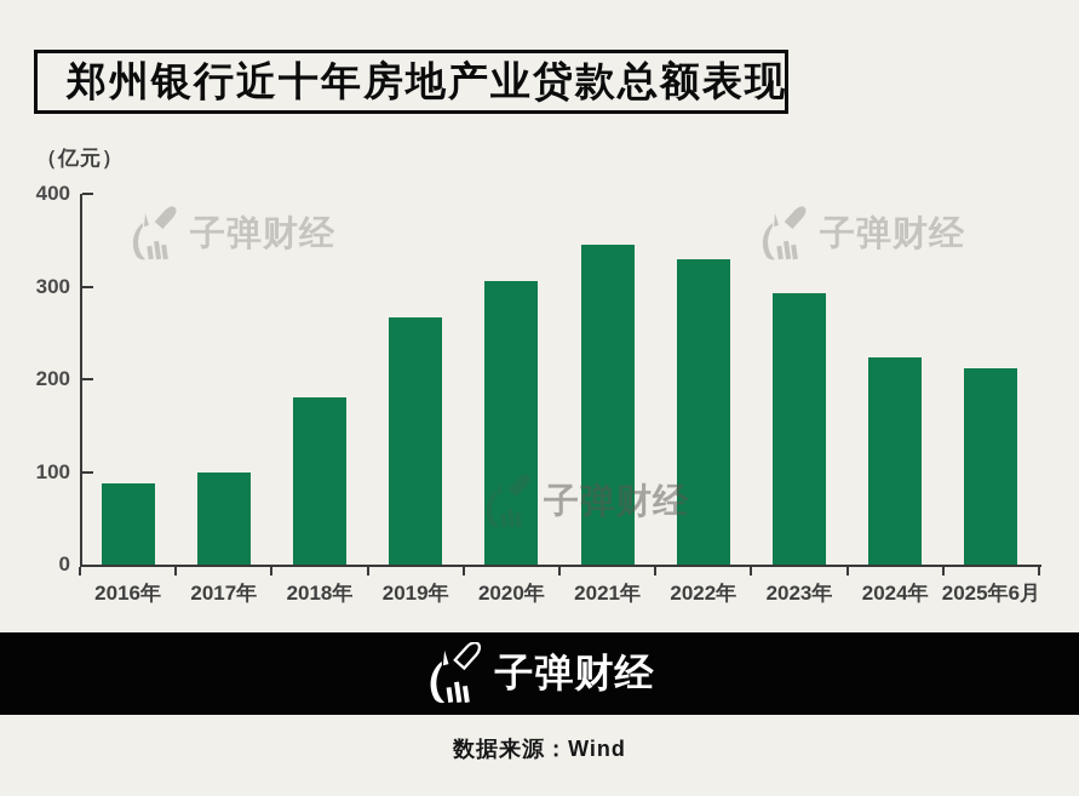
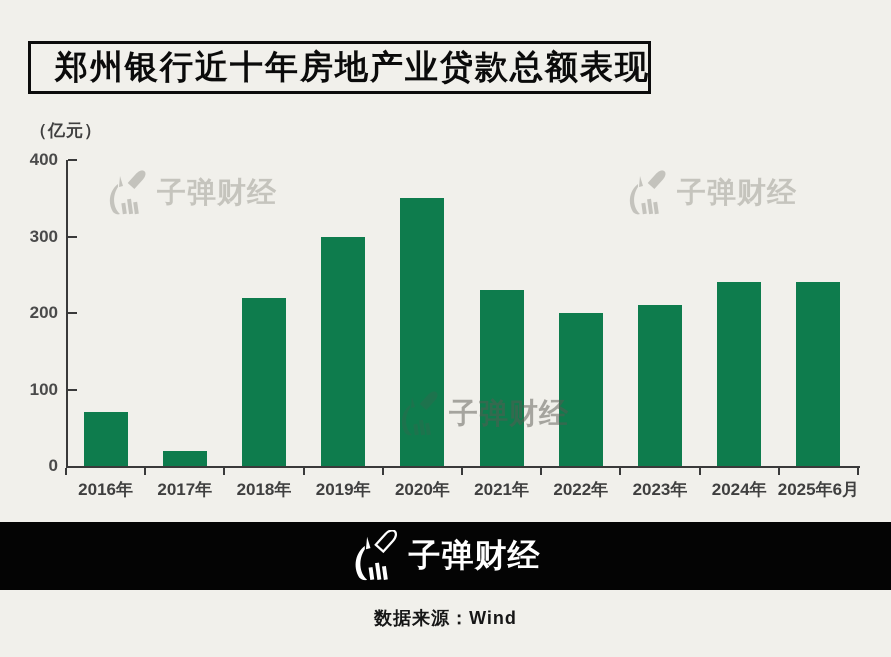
2016年: 90 -> 70
2017年: 100 -> 20
2018年: 180 -> 220
2019年: 270 -> 300
2020年: 310 -> 350
2021年: 340 -> 230
2022年: 330 -> 200
2023年: 290 -> 210
2024年: 220 -> 240
2025年6月: 210 -> 240
